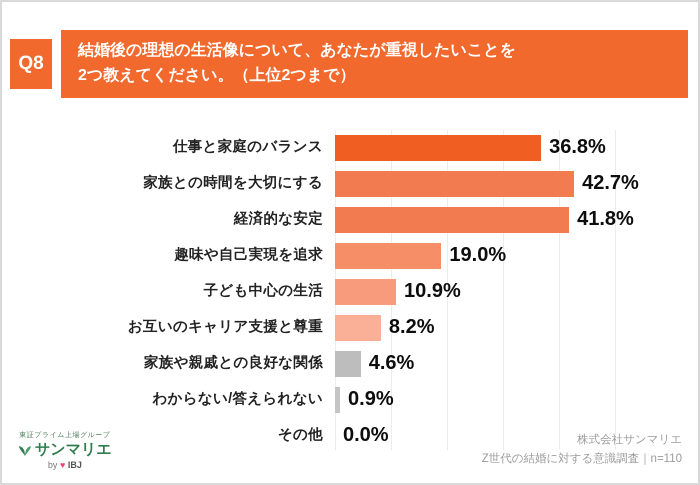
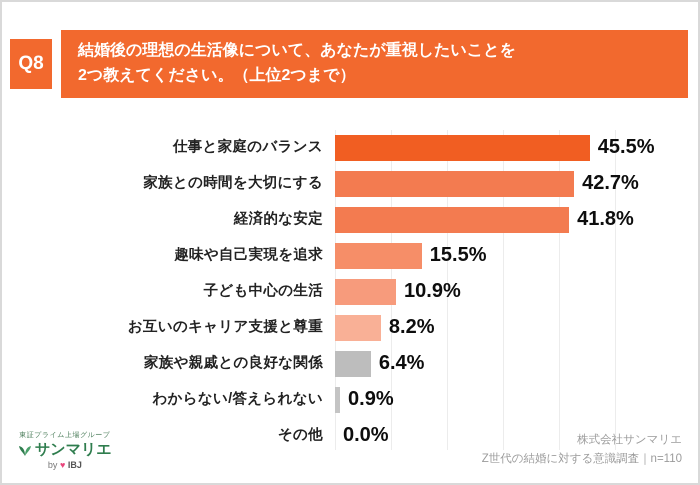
仕事と家庭のバランス: 36.8% -> 45.5%
趣味や自己実現を追求: 19.0% -> 15.5%
家族や親戚との良好な関係: 4.6% -> 6.4%
